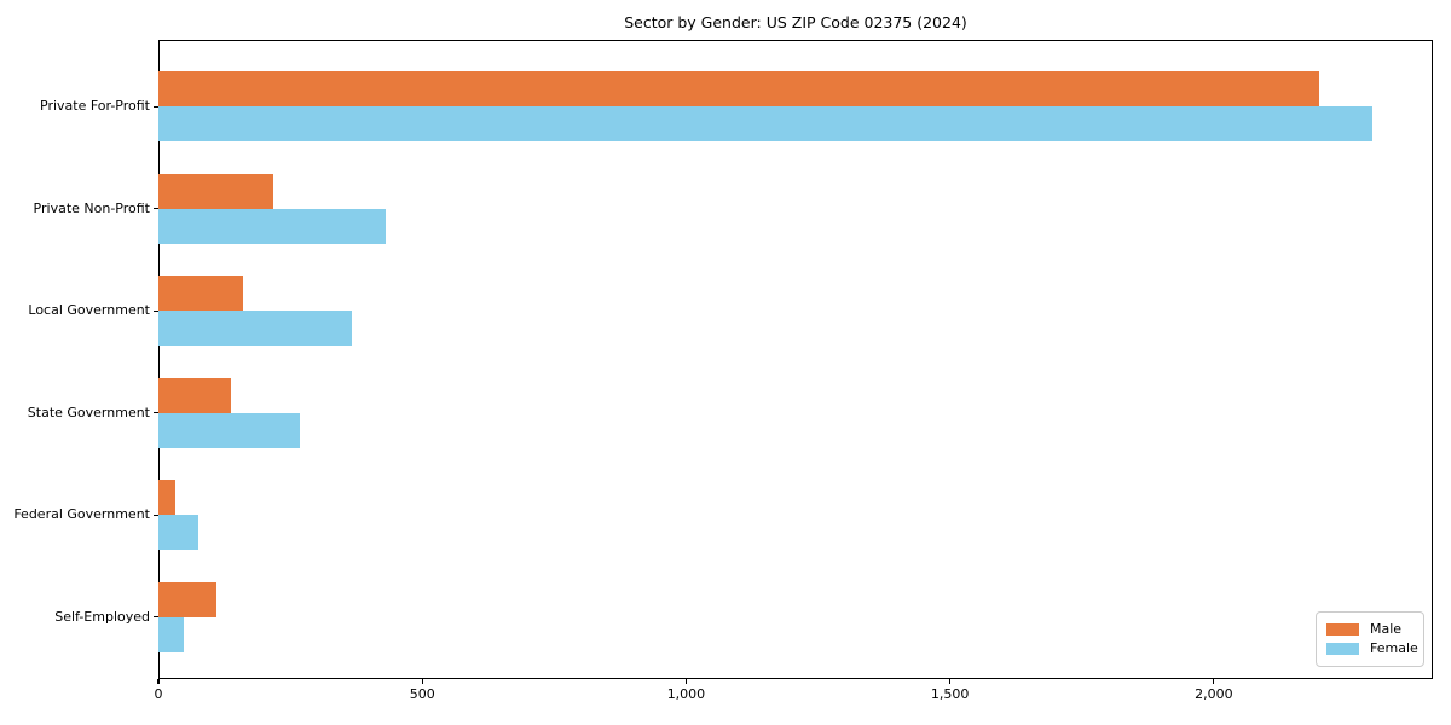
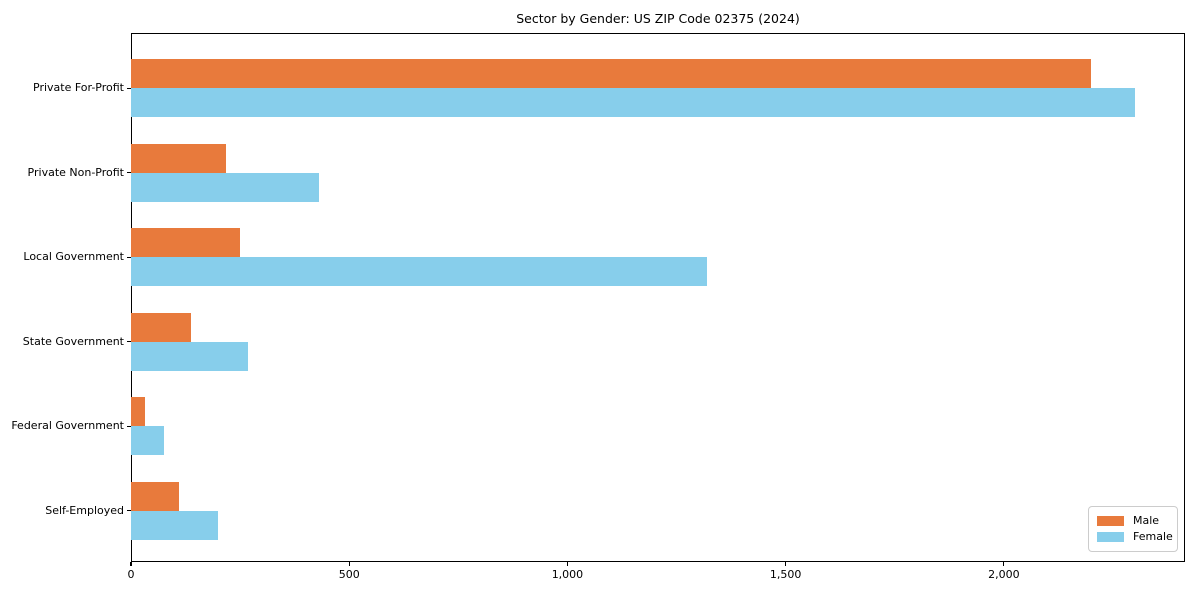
Male/Local Government: 160 -> 250
Female/Local Government: 370 -> 1320
Female/Self-Employed: 50 -> 200
